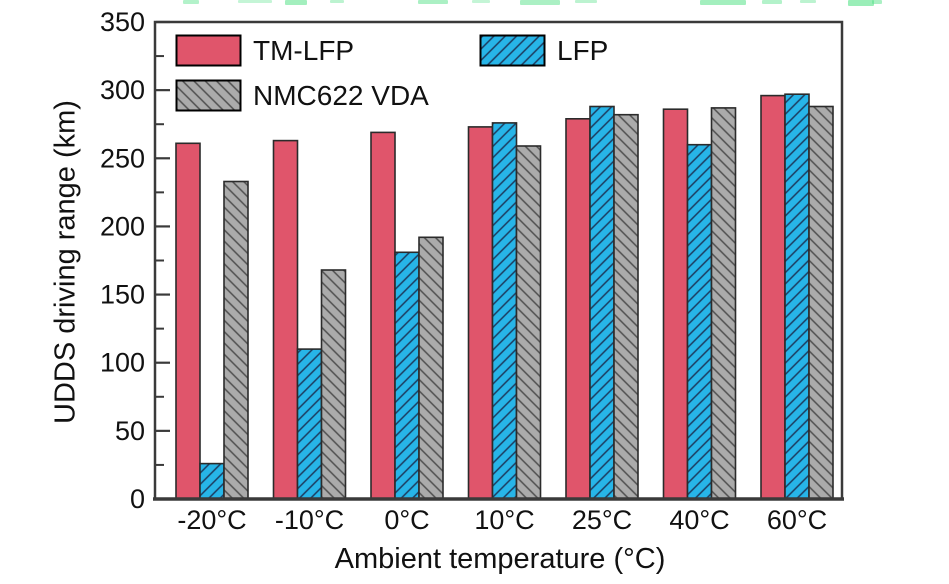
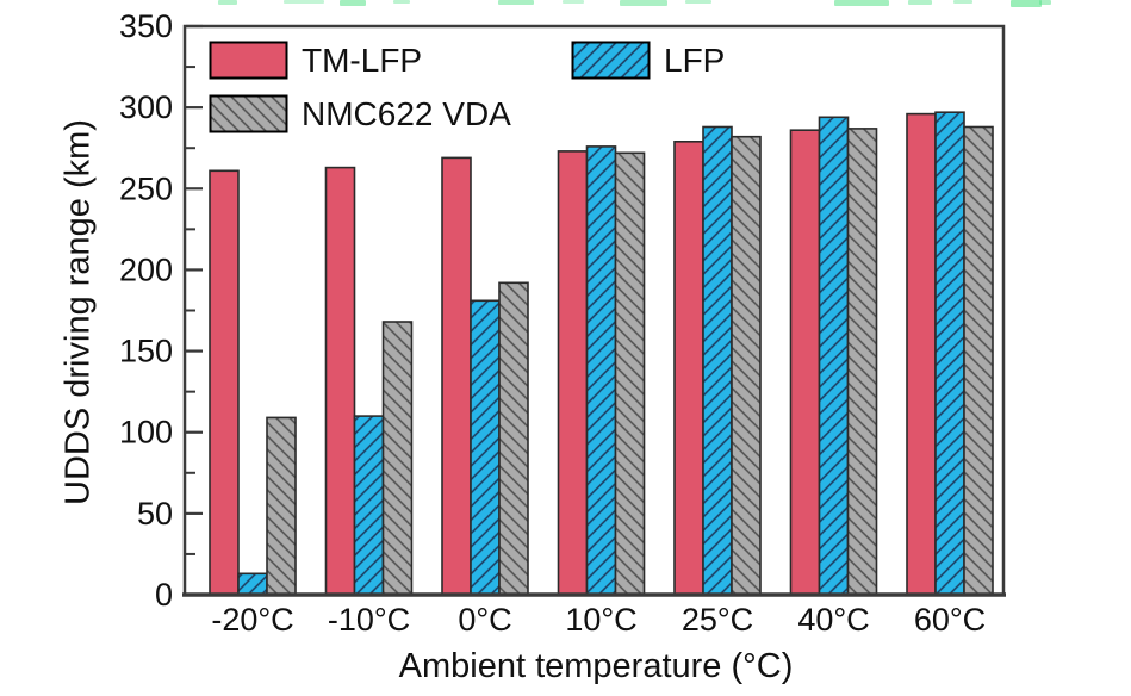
LFP/-20°C: 26 -> 13
NMC622 VDA/-20°C: 233 -> 109
NMC622 VDA/10°C: 259 -> 272
LFP/40°C: 260 -> 294
